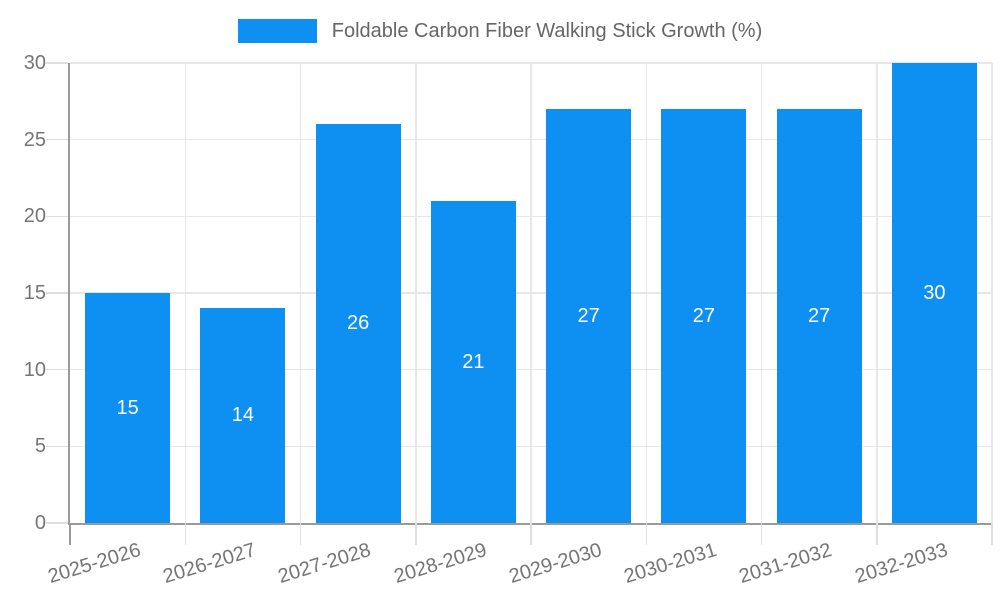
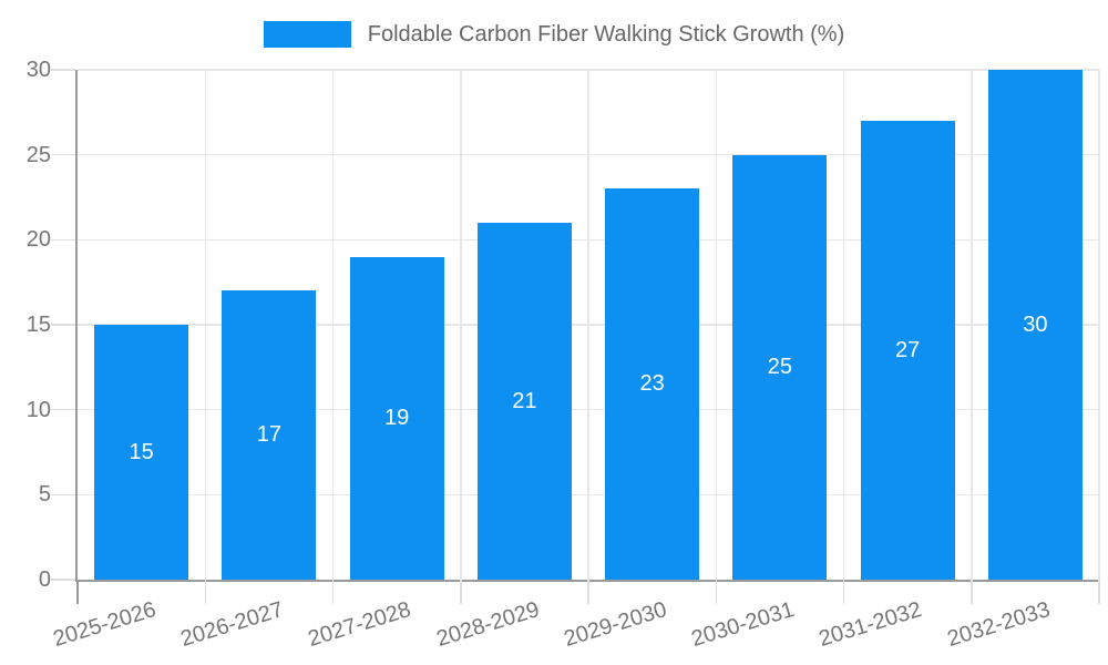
2026-2027: 14 -> 17
2027-2028: 26 -> 19
2029-2030: 27 -> 23
2030-2031: 27 -> 25
